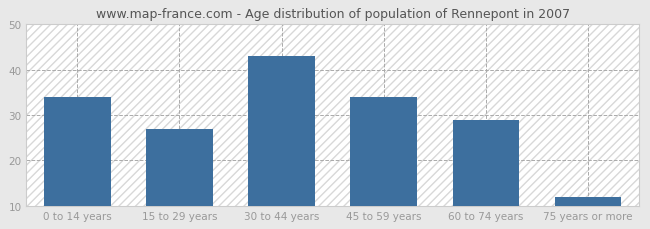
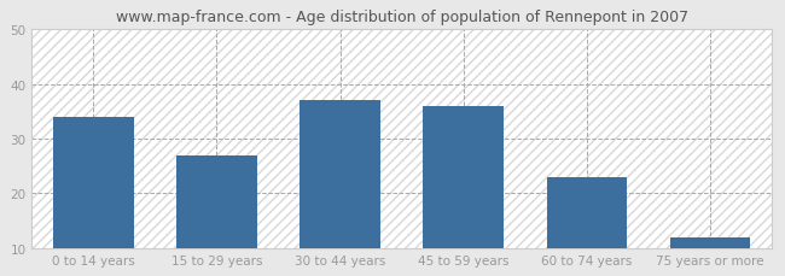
30 to 44 years: 43 -> 37
45 to 59 years: 34 -> 36
60 to 74 years: 29 -> 23
